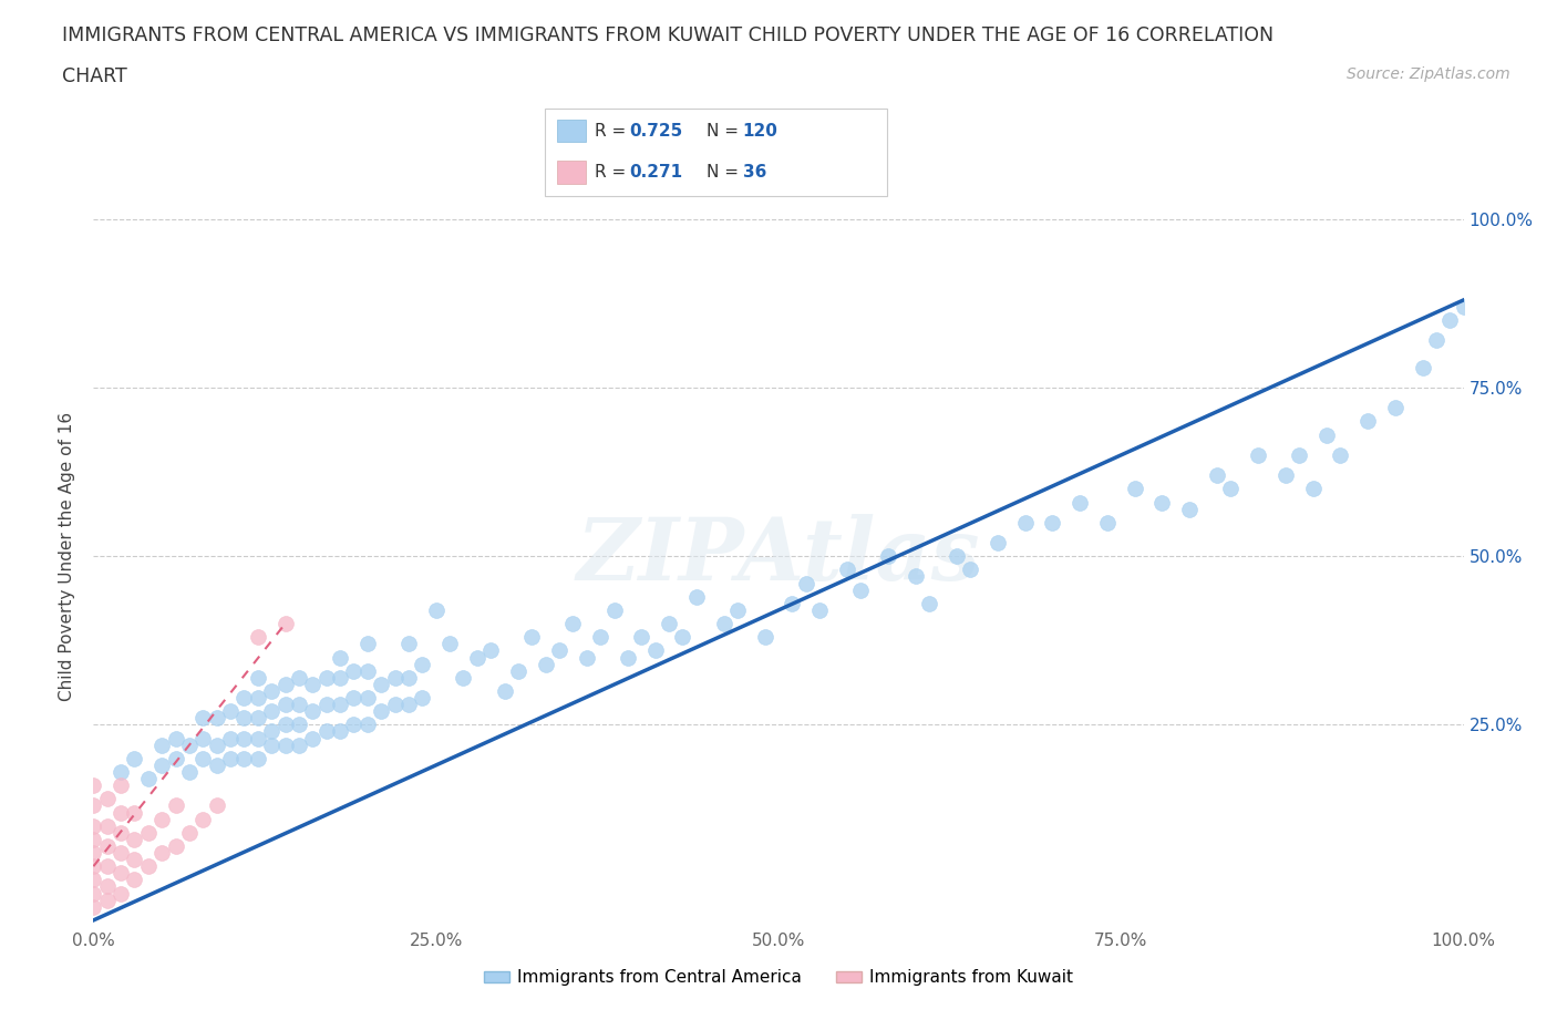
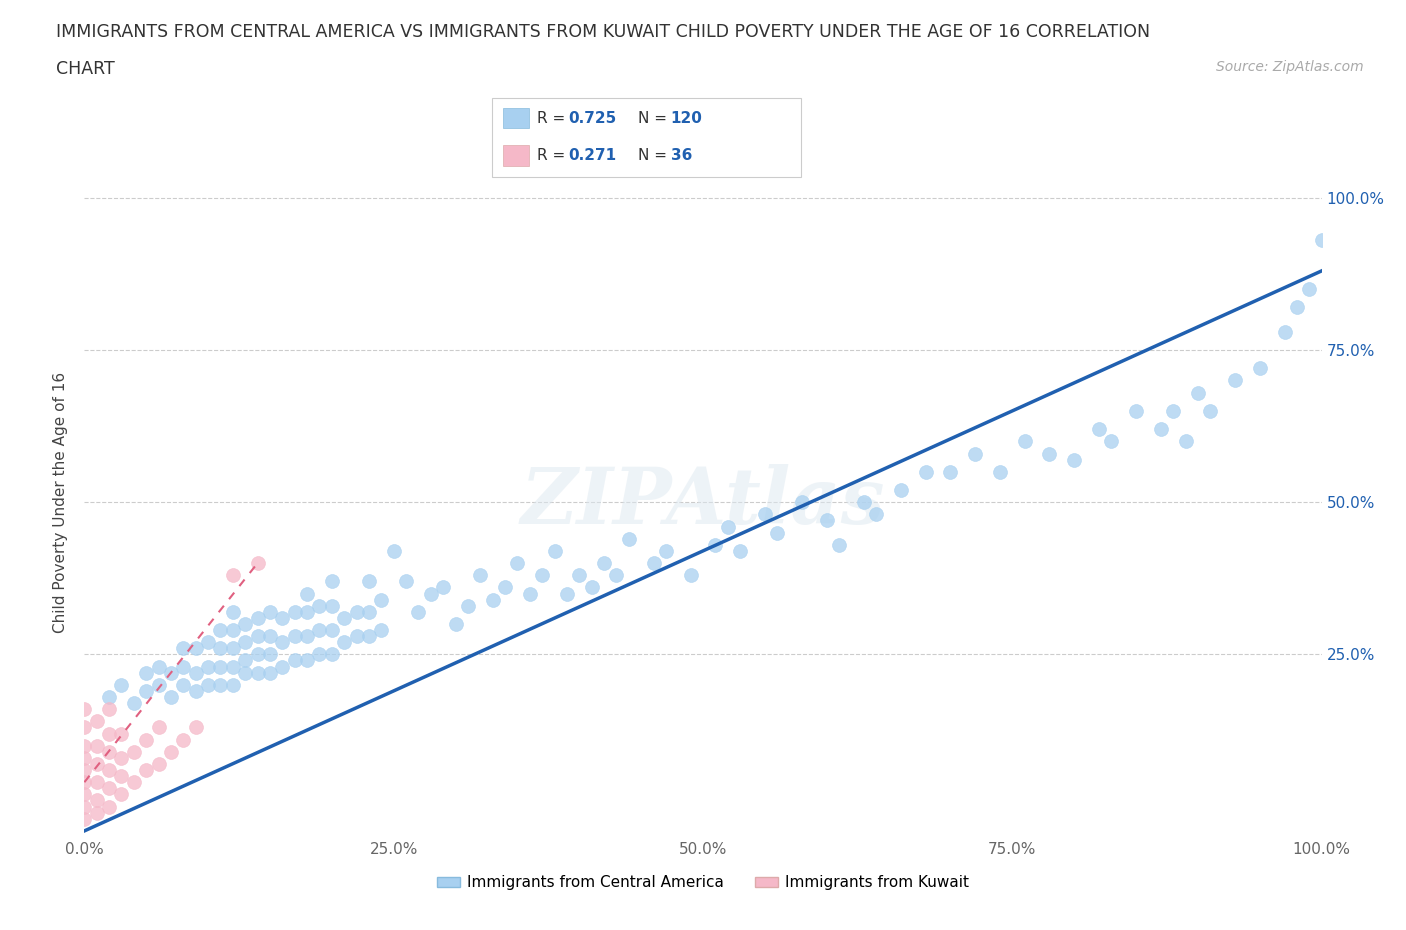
Immigrants from Central America/100.0%: 87% -> 93%
